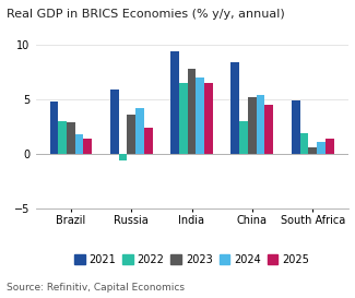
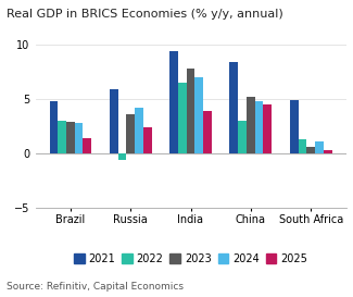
2024/Brazil: 1.8 -> 2.8
2025/India: 6.5 -> 3.9
2024/China: 5.4 -> 4.8
2022/South Africa: 1.9 -> 1.3
2025/South Africa: 1.4 -> 0.3
